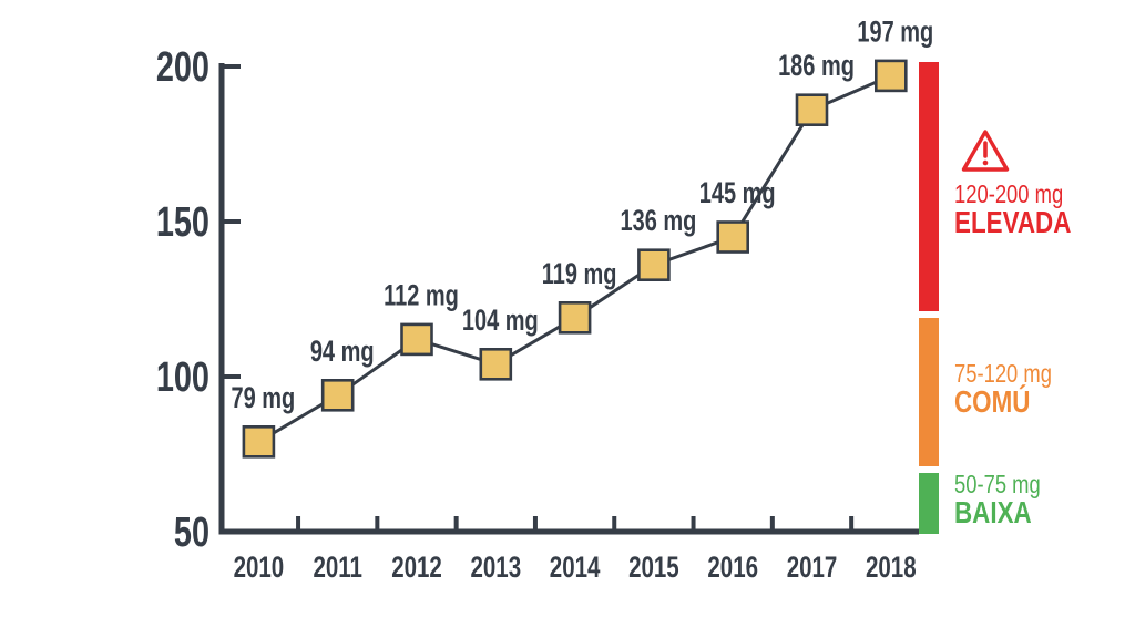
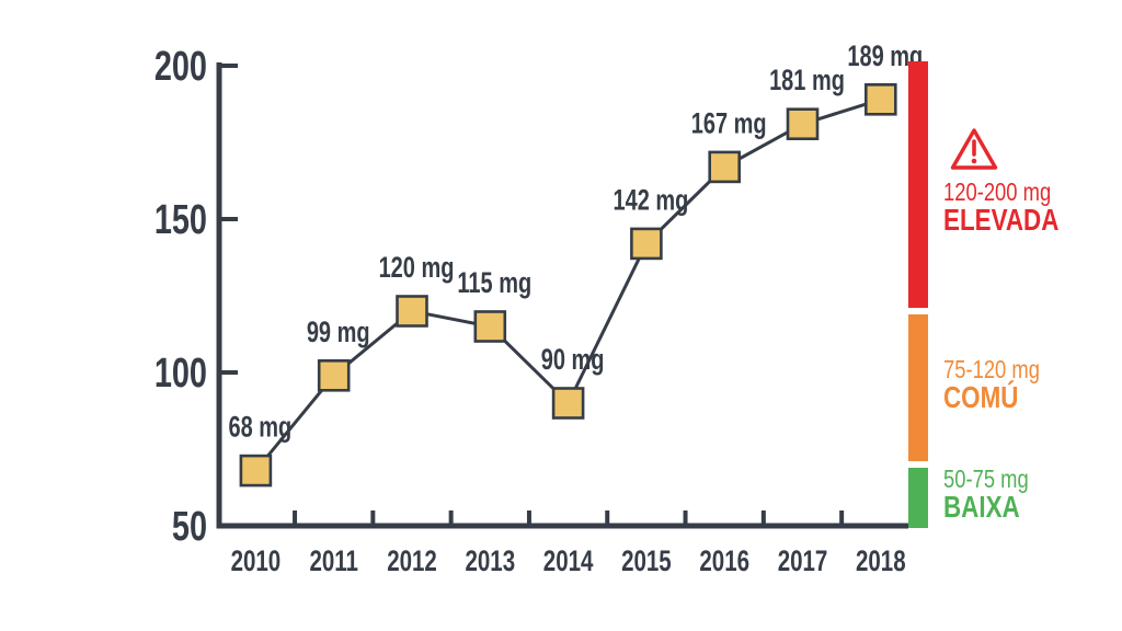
2010: 79 -> 68
2011: 94 -> 99
2012: 112 -> 120
2013: 104 -> 115
2014: 119 -> 90
2015: 136 -> 142
2016: 145 -> 167
2017: 186 -> 181
2018: 197 -> 189
